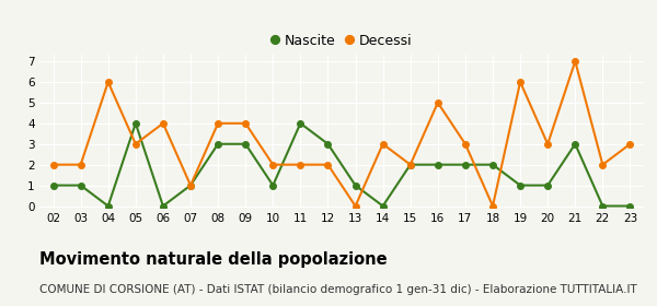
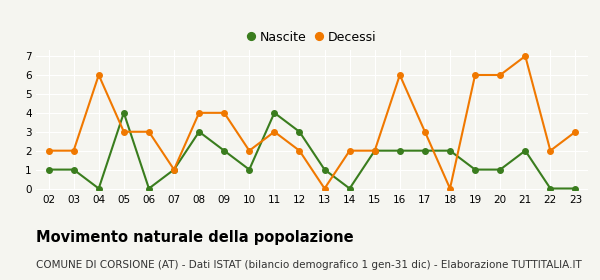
Decessi/06: 4 -> 3
Nascite/09: 3 -> 2
Decessi/11: 2 -> 3
Decessi/14: 3 -> 2
Decessi/16: 5 -> 6
Decessi/20: 3 -> 6
Nascite/21: 3 -> 2
